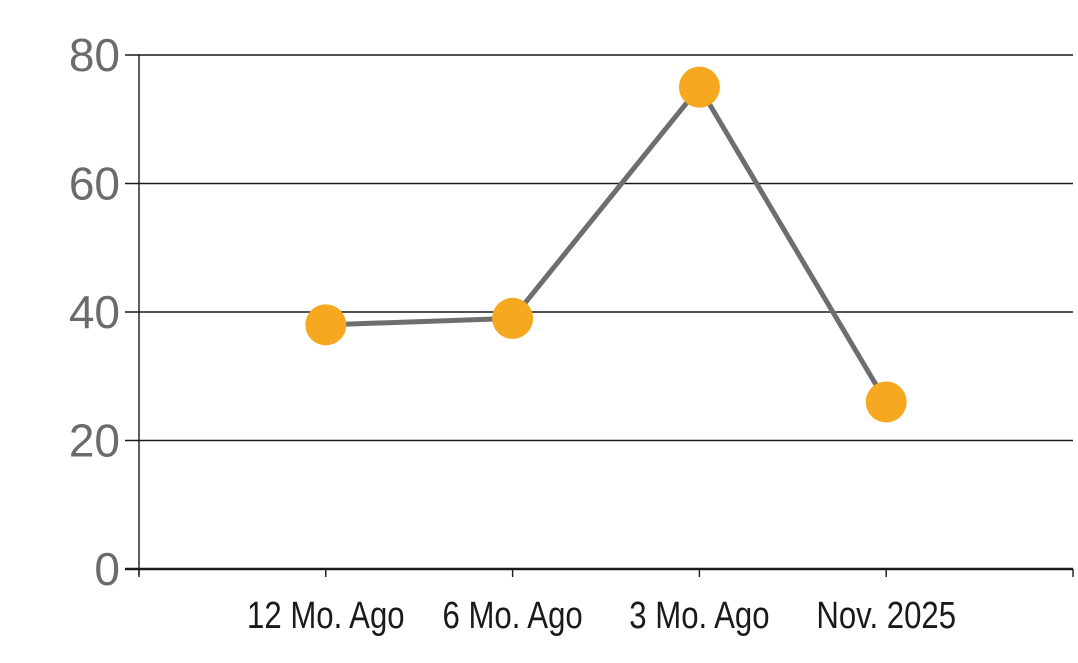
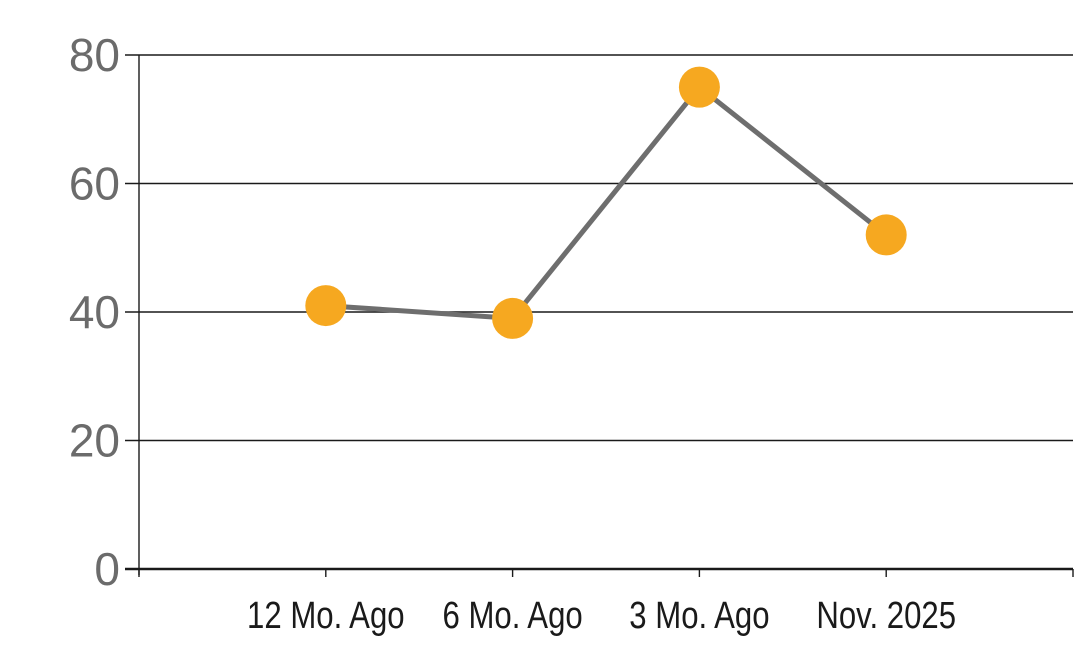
12 Mo. Ago: 38 -> 41
Nov. 2025: 26 -> 52
